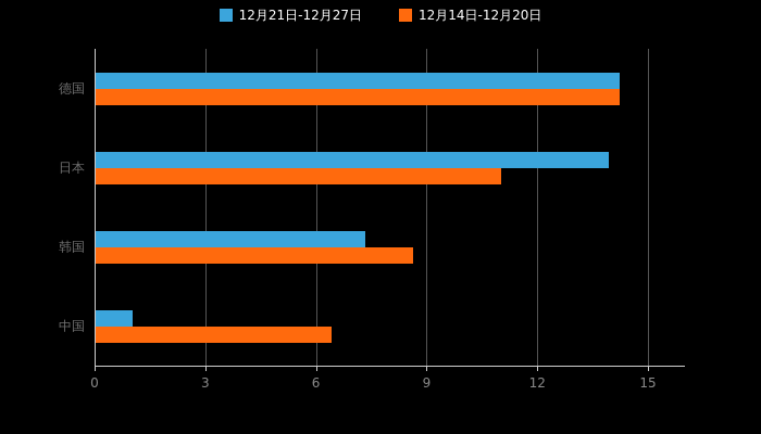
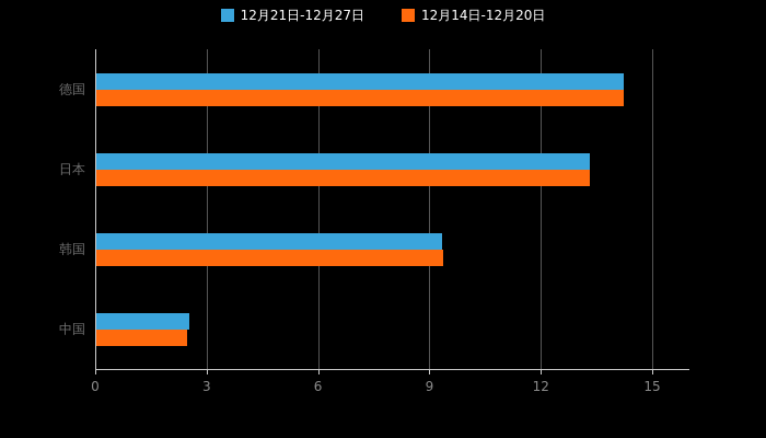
12月21日-12月27日/日本: 13.9 -> 13.3
12月14日-12月20日/日本: 11.0 -> 13.3
12月21日-12月27日/韩国: 7.3 -> 9.3
12月14日-12月20日/韩国: 8.6 -> 9.3
12月21日-12月27日/中国: 1.0 -> 2.5
12月14日-12月20日/中国: 6.4 -> 2.5
